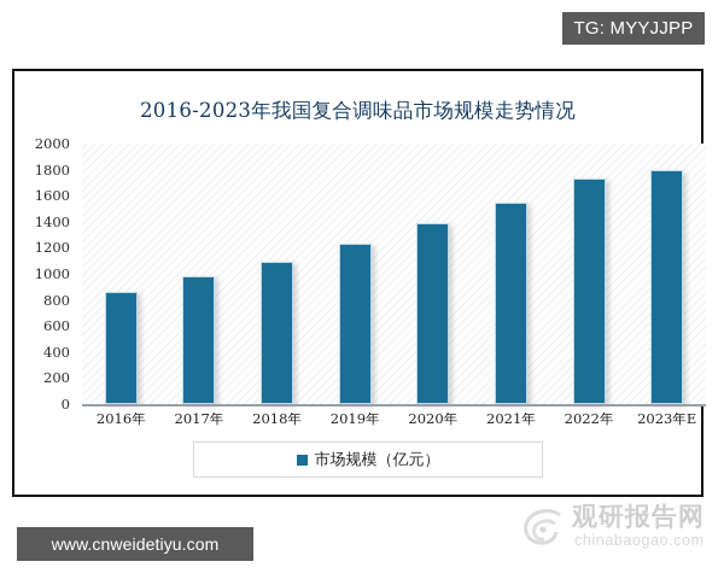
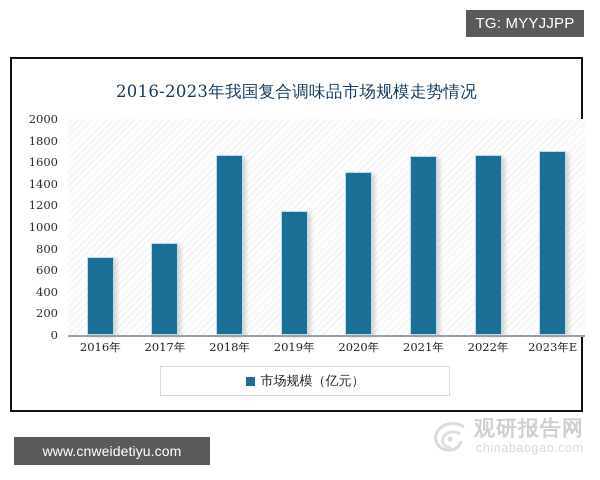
2016年: 860 -> 720
2017年: 980 -> 850
2018年: 1090 -> 1670
2019年: 1230 -> 1150
2020年: 1390 -> 1510
2021年: 1550 -> 1660
2022年: 1730 -> 1670
2023年E: 1800 -> 1700
